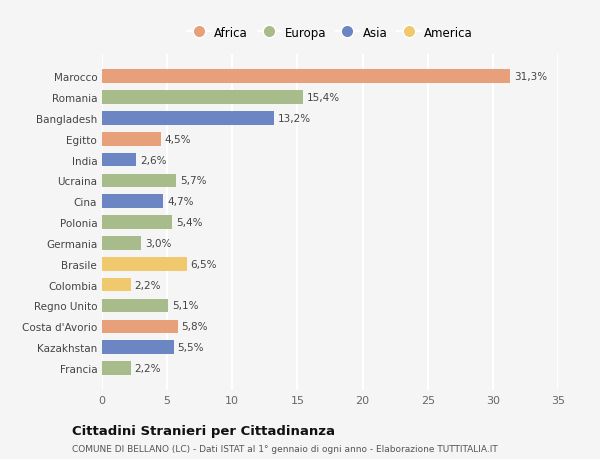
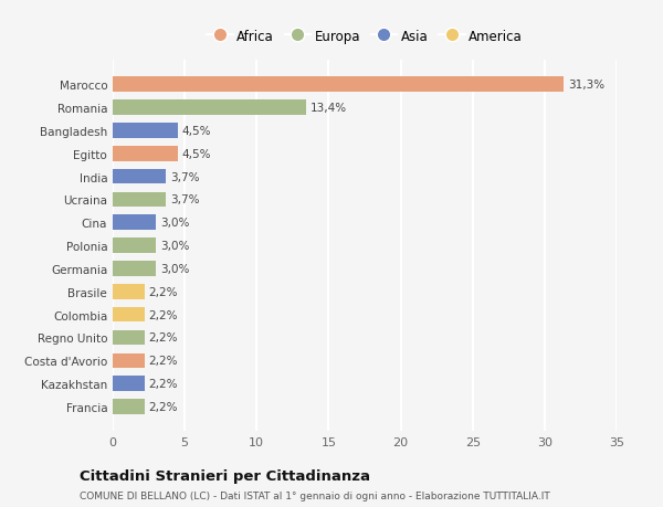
Romania: 15,4% -> 13,4%
Bangladesh: 13,2% -> 4,5%
India: 2,6% -> 3,7%
Ucraina: 5,7% -> 3,7%
Cina: 4,7% -> 3,0%
Polonia: 5,4% -> 3,0%
Brasile: 6,5% -> 2,2%
Regno Unito: 5,1% -> 2,2%
Costa d'Avorio: 5,8% -> 2,2%
Kazakhstan: 5,5% -> 2,2%
